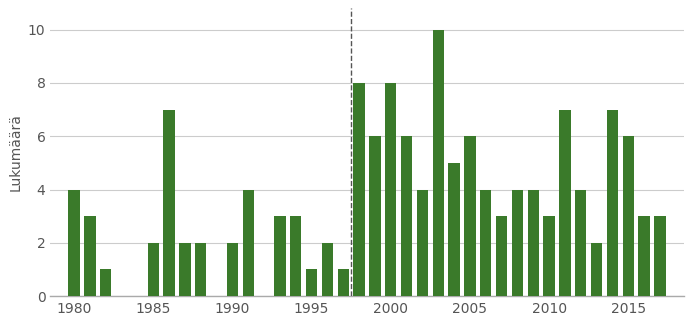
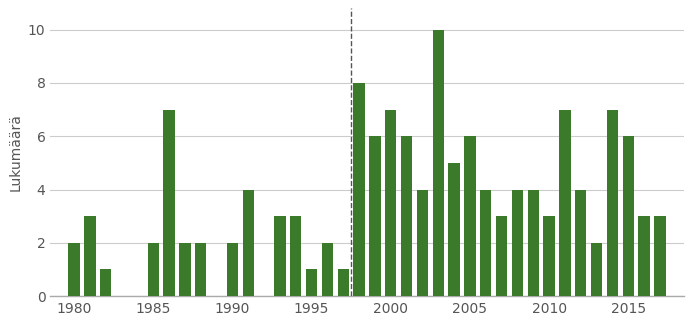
1980: 4 -> 2
2000: 8 -> 7
